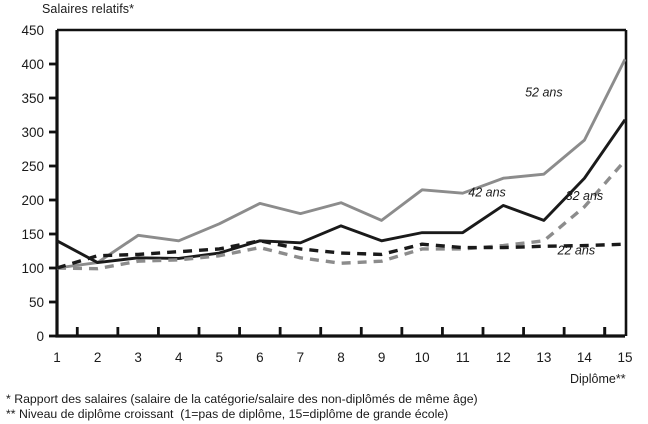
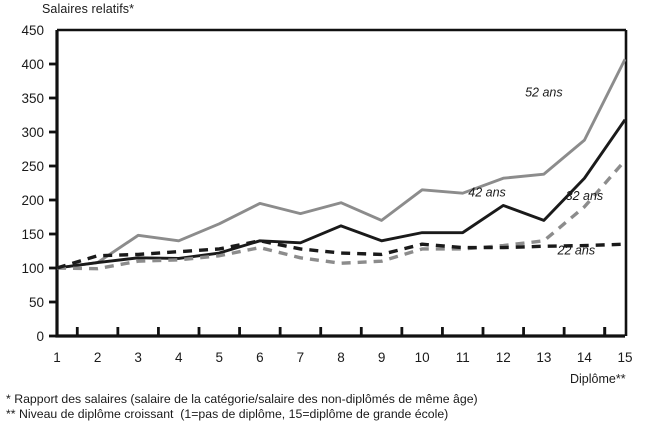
42 ans/1: 140 -> 100
